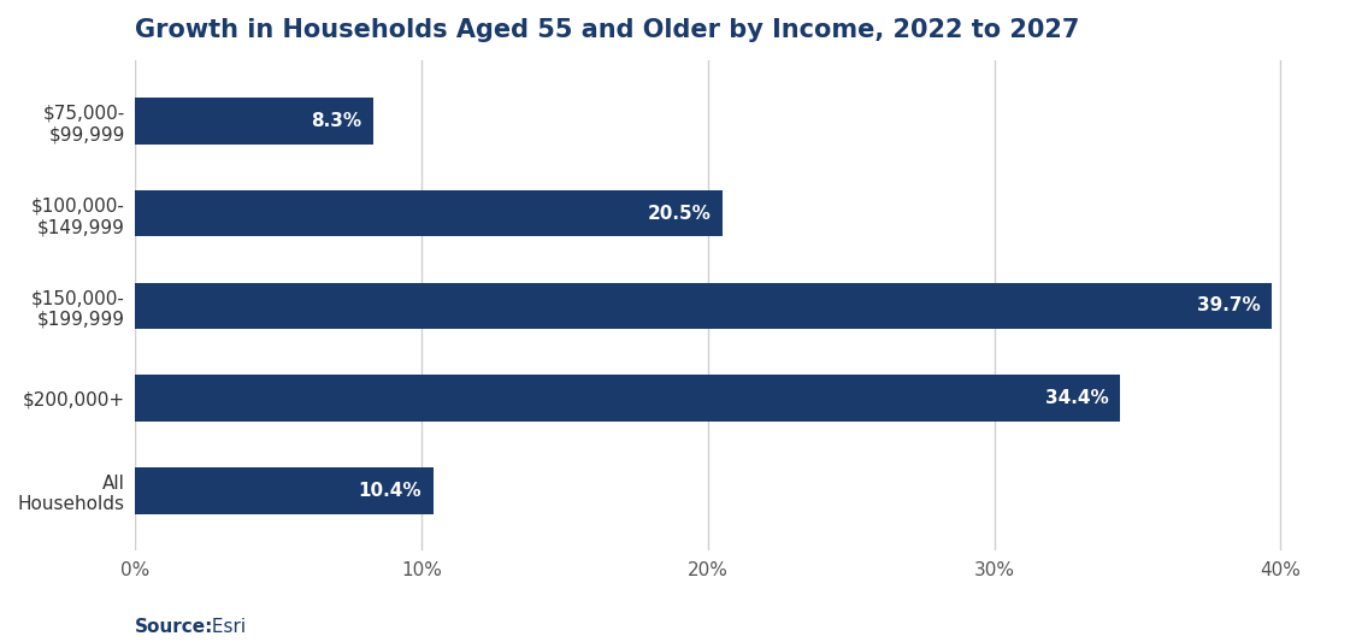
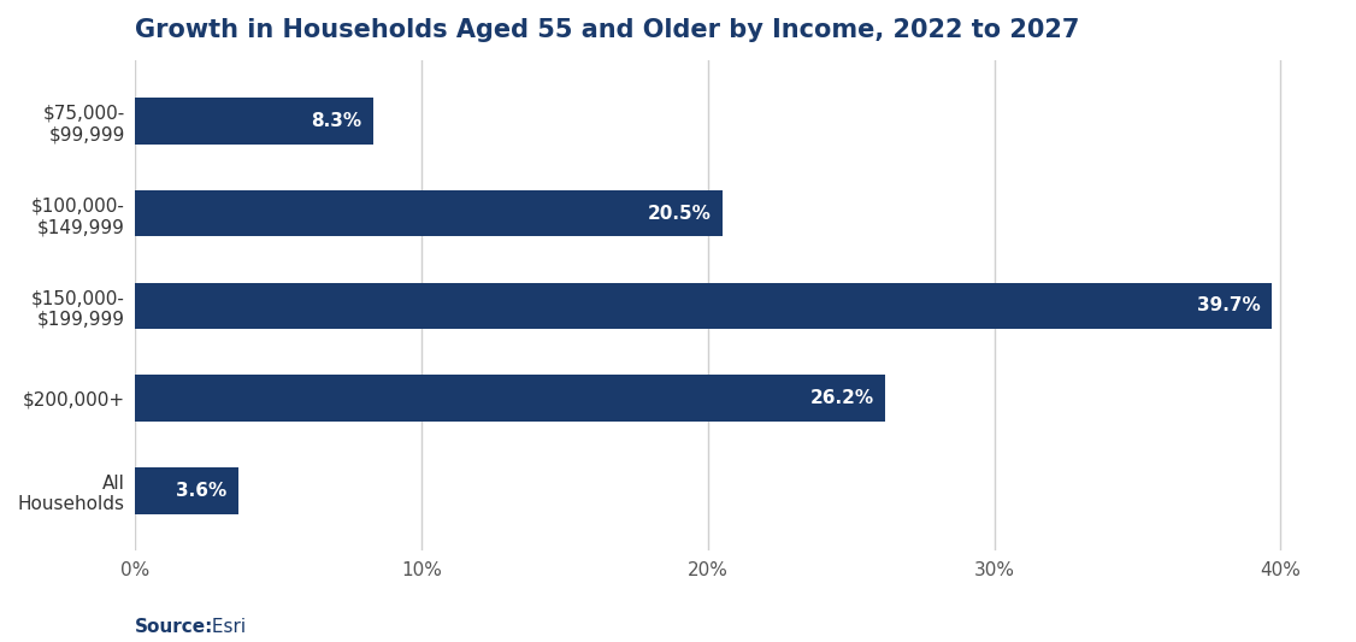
$200,000+: 34.4% -> 26.2%
All Households: 10.4% -> 3.6%
